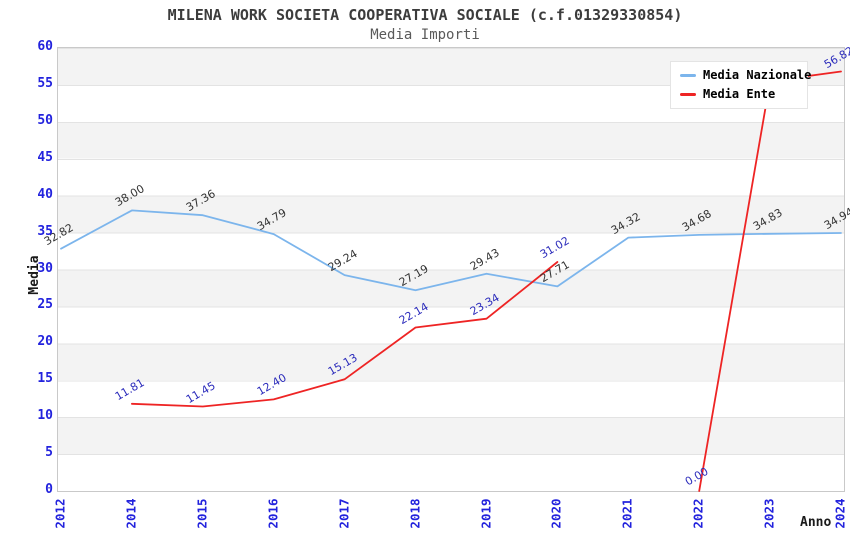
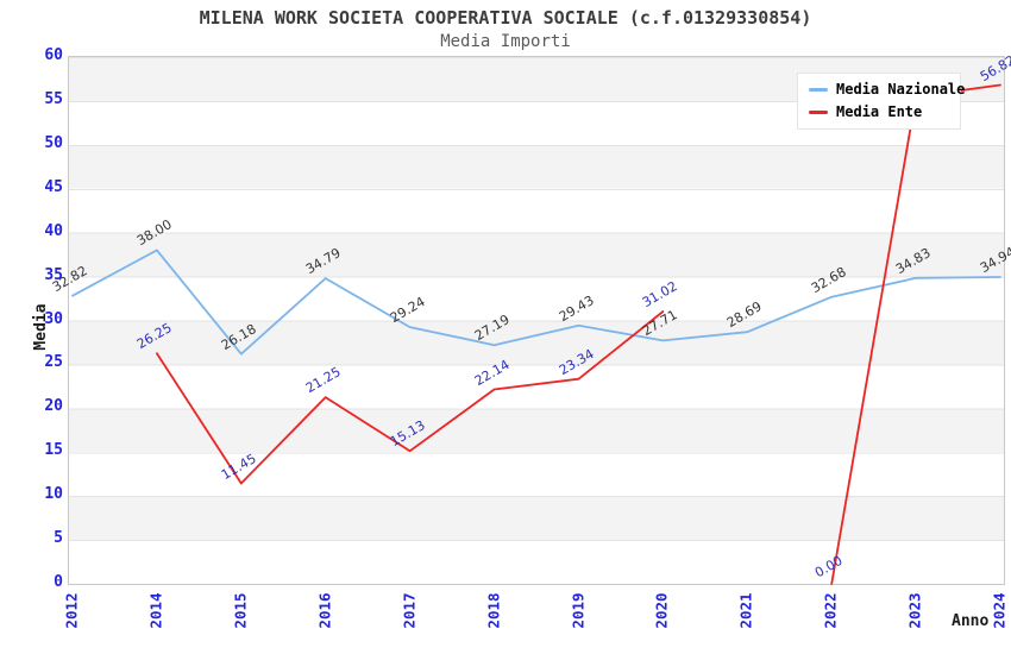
Media Ente/2014: 11.81 -> 26.25
Media Nazionale/2015: 37.36 -> 26.18
Media Ente/2016: 12.40 -> 21.25
Media Nazionale/2021: 34.32 -> 28.69
Media Nazionale/2022: 34.68 -> 32.68
